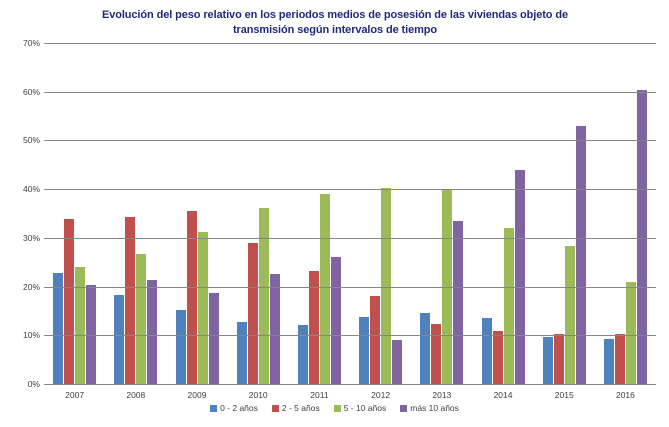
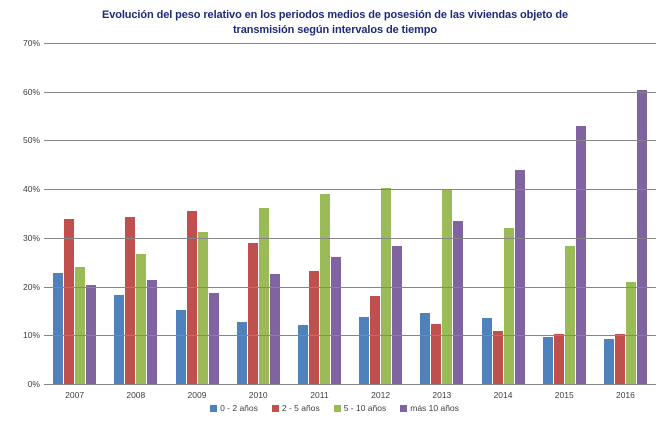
más 10 años/2012: 9% -> 28%
